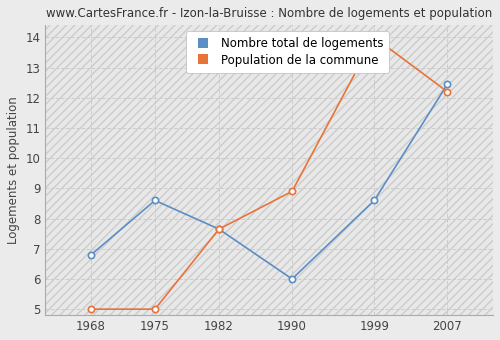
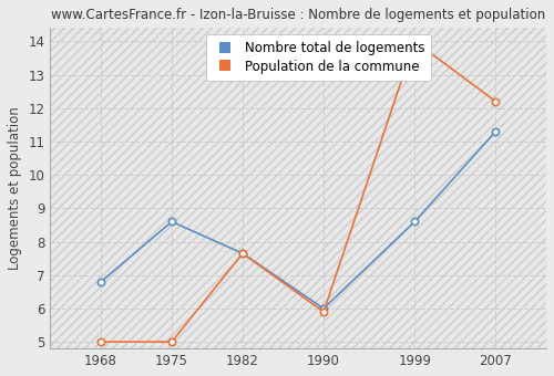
Population de la commune/1990: 8.90 -> 5.90
Nombre total de logements/2007: 12.45 -> 11.30
